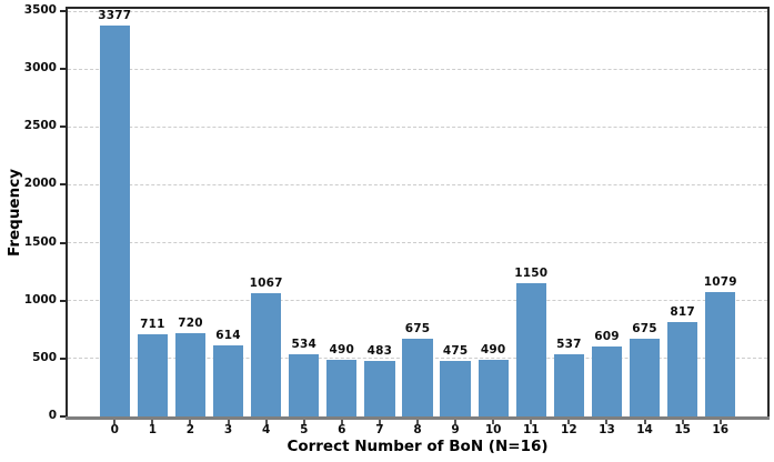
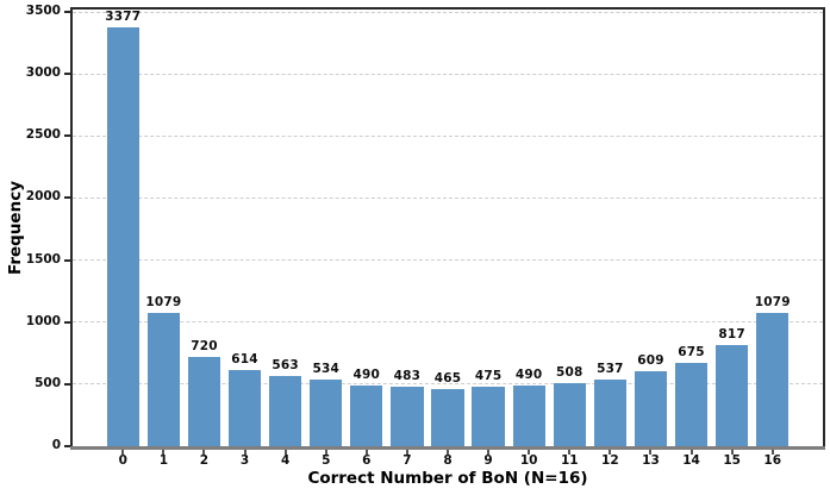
1: 711 -> 1079
4: 1067 -> 563
8: 675 -> 465
11: 1150 -> 508
